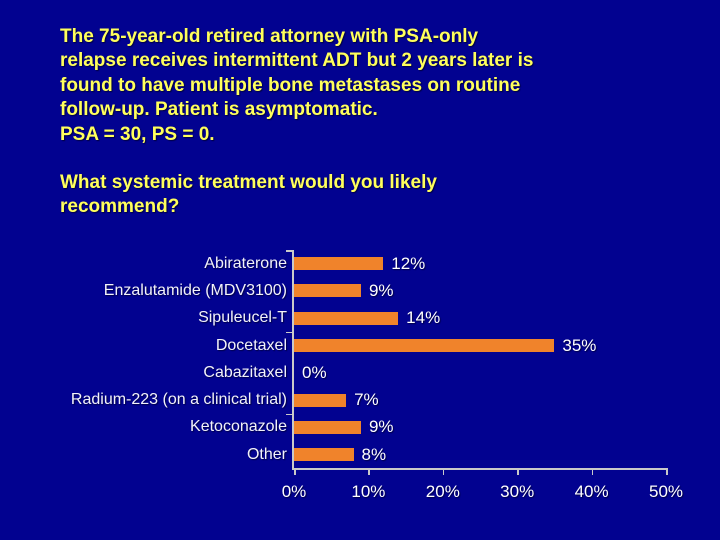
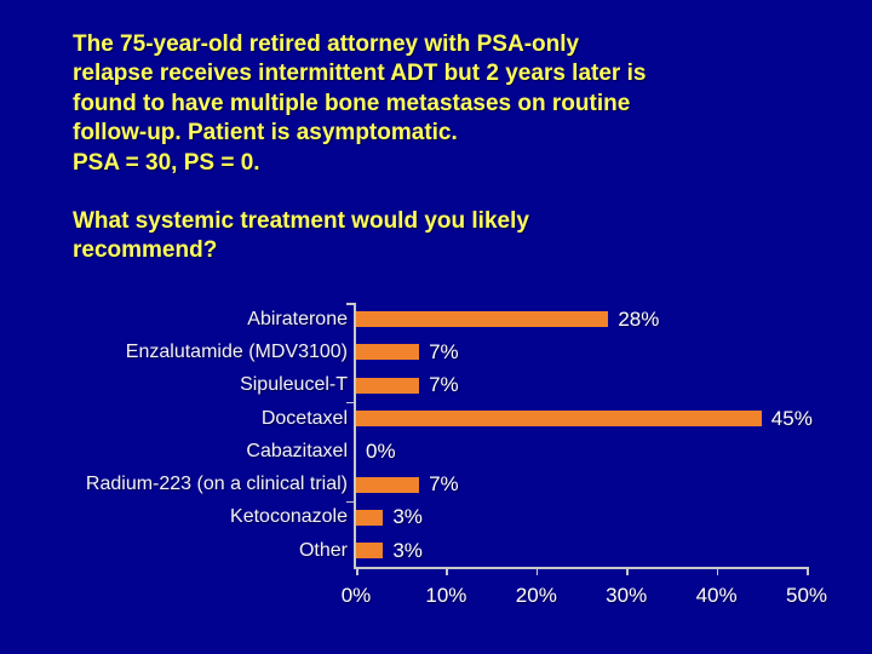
Abiraterone: 12% -> 28%
Enzalutamide (MDV3100): 9% -> 7%
Sipuleucel-T: 14% -> 7%
Docetaxel: 35% -> 45%
Ketoconazole: 9% -> 3%
Other: 8% -> 3%
